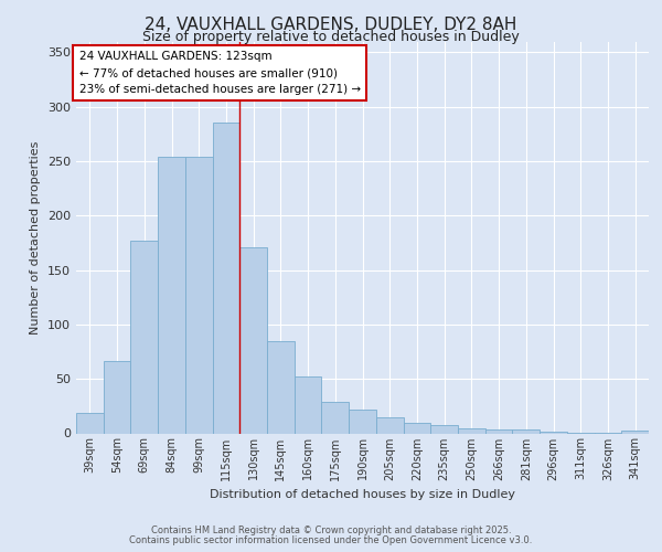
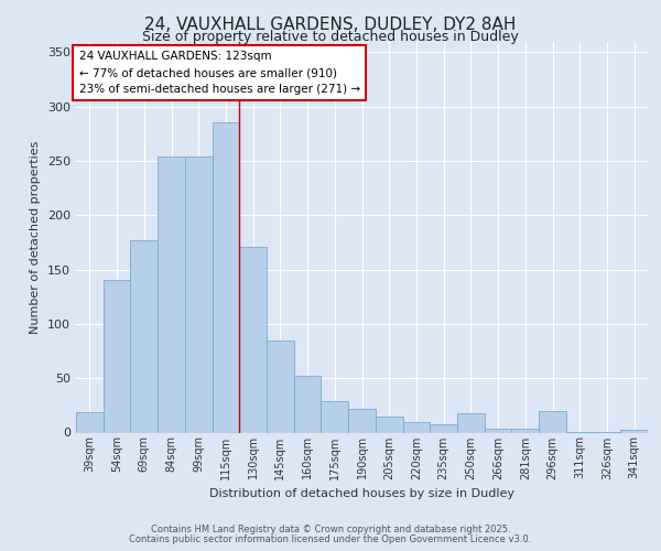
54sqm: 66 -> 140
250sqm: 5 -> 18
296sqm: 2 -> 20
